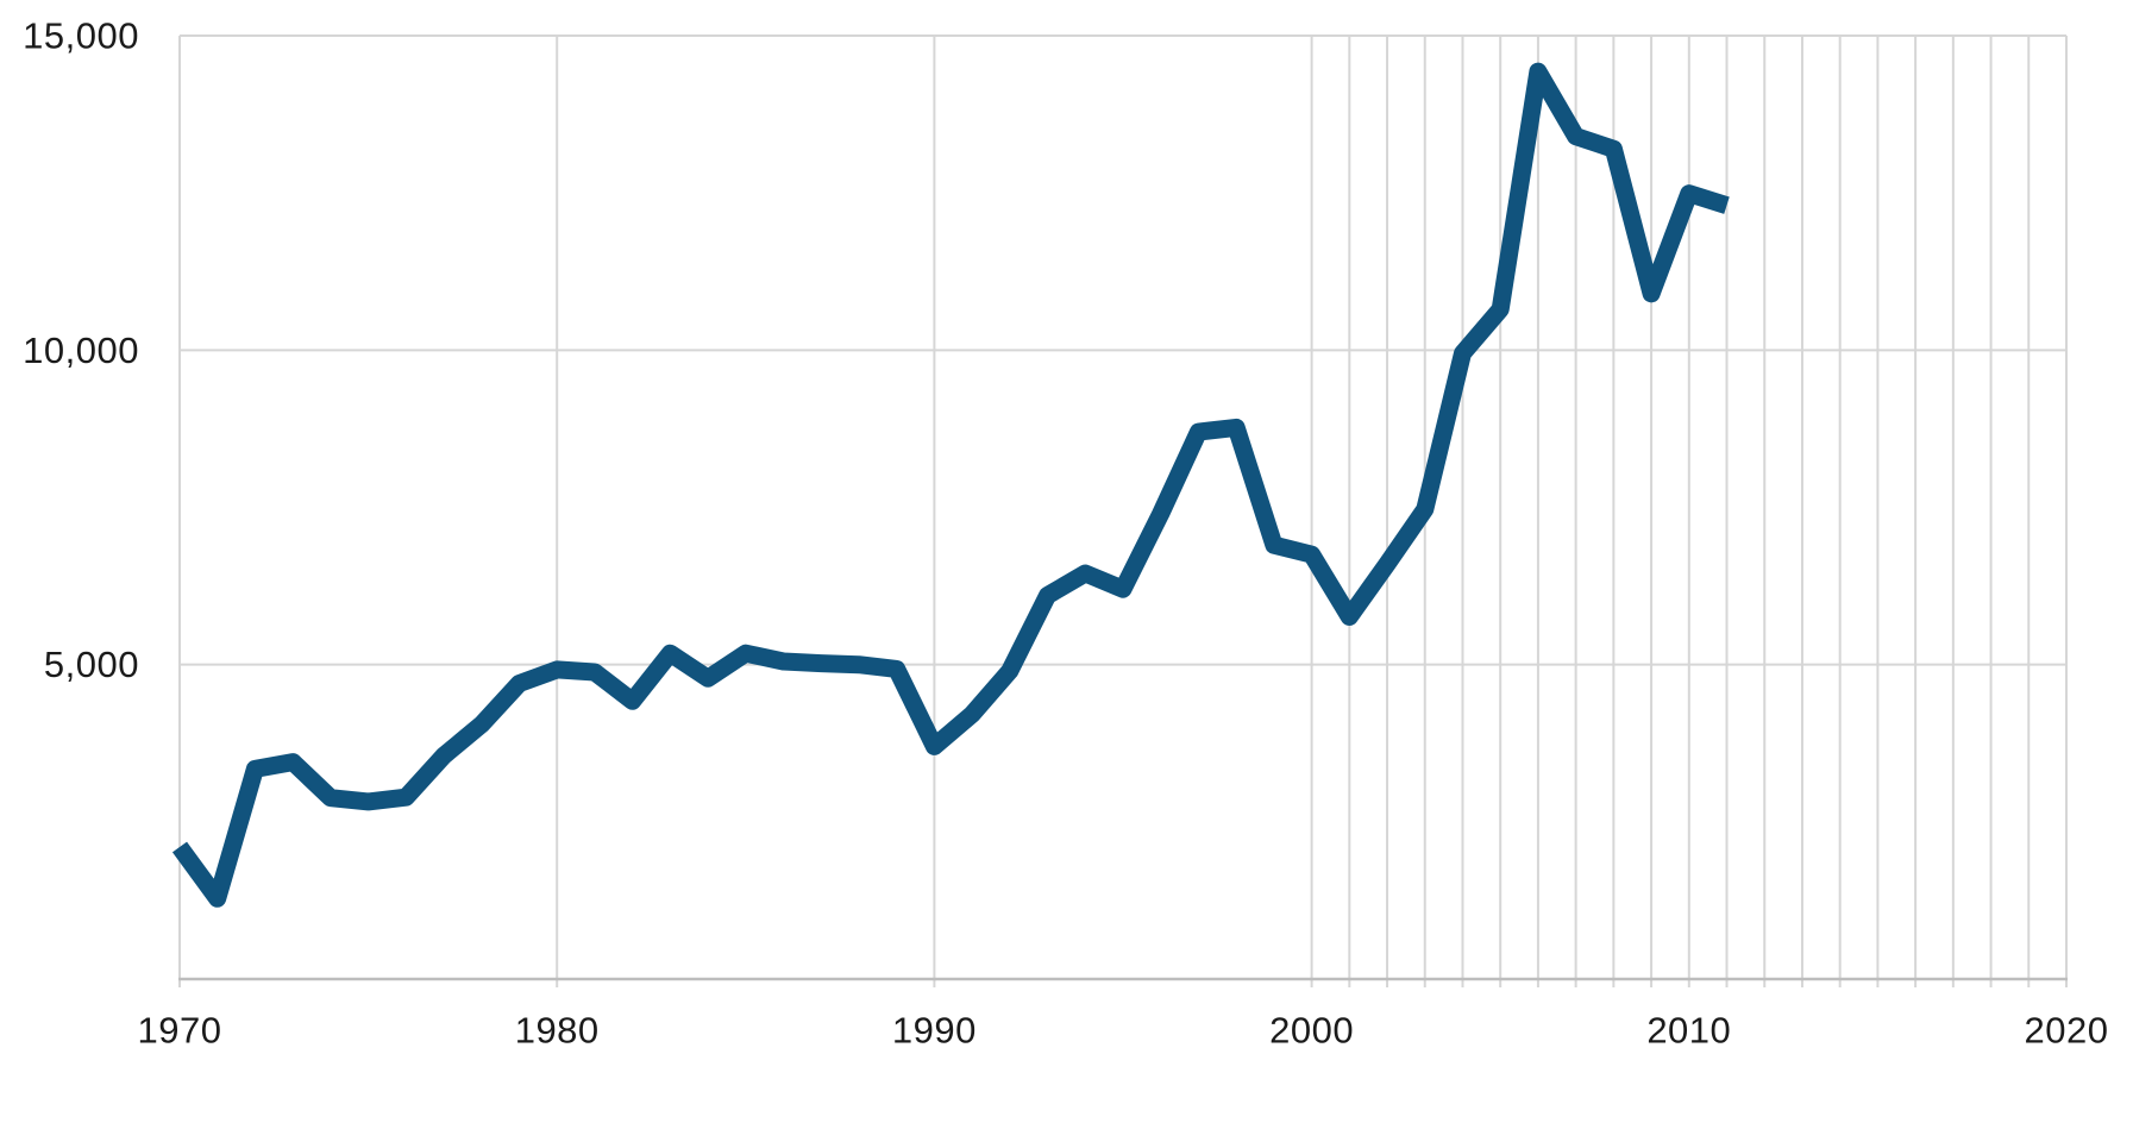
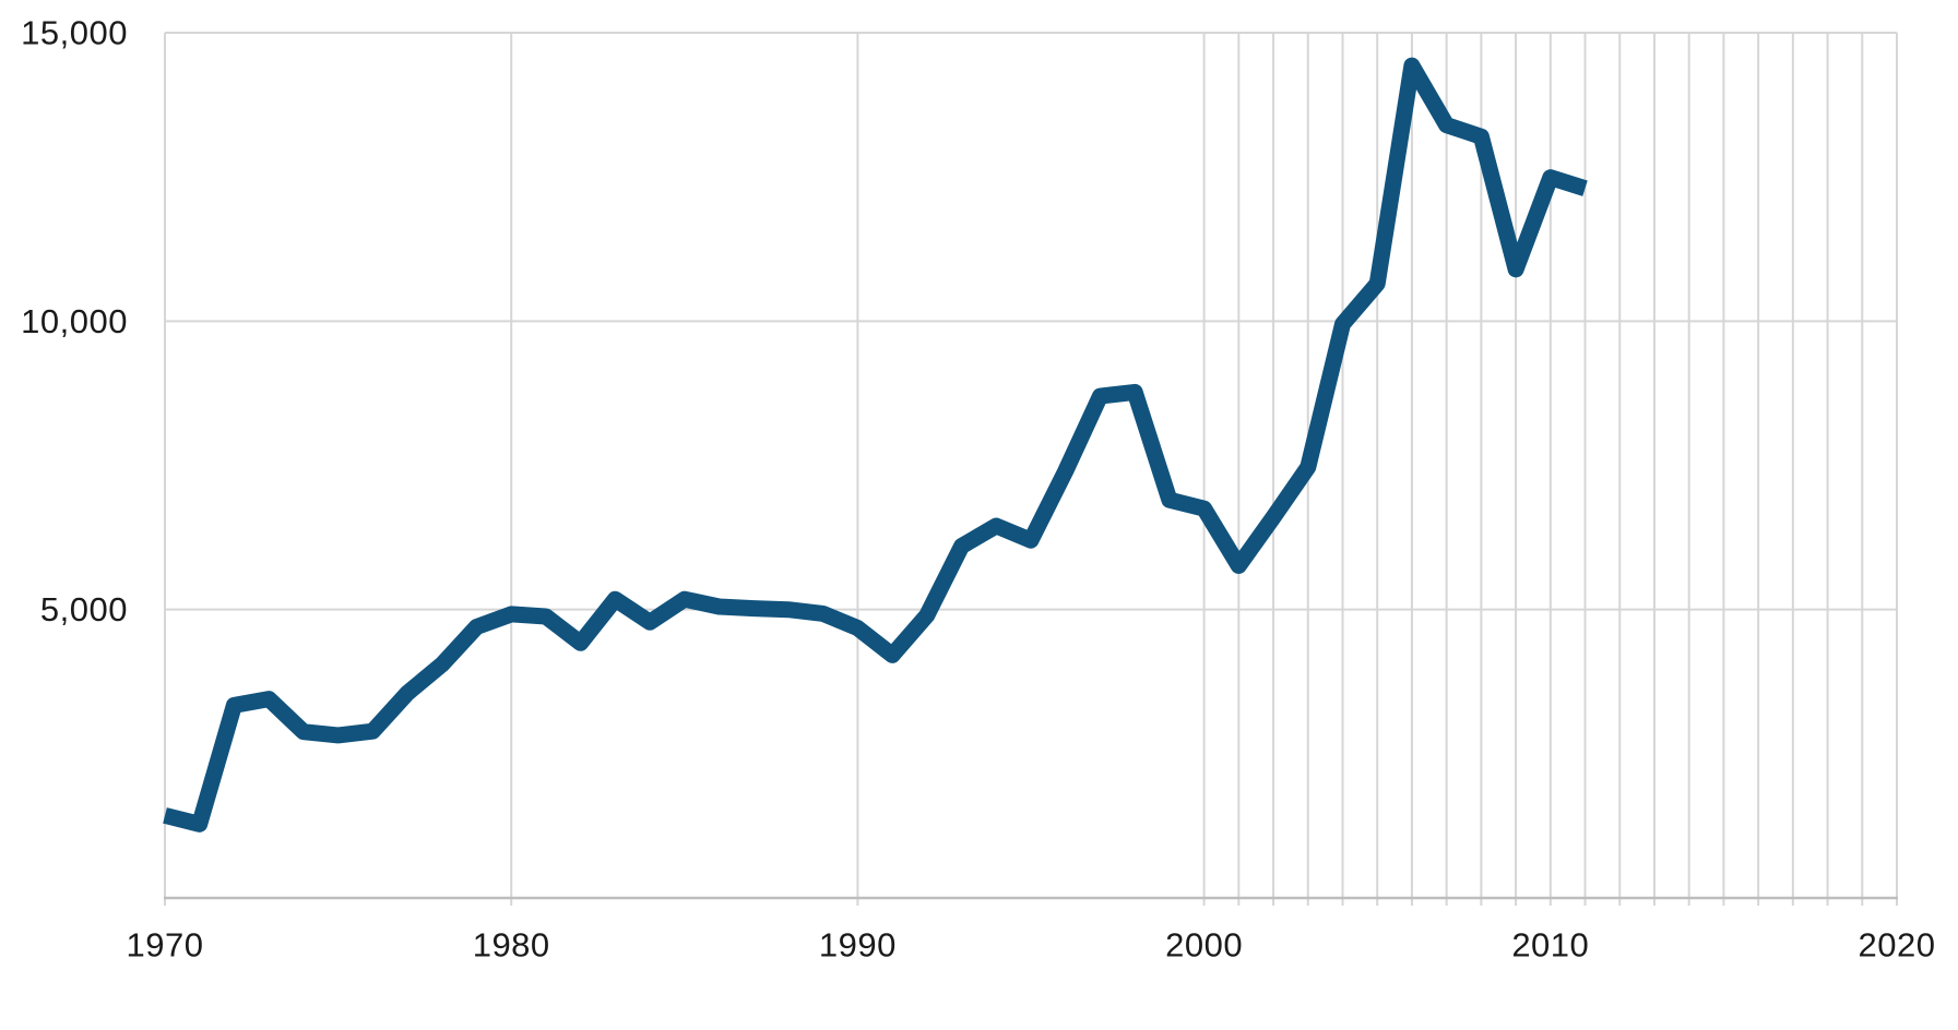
1970: 2100 -> 1400
1990: 3700 -> 4700
